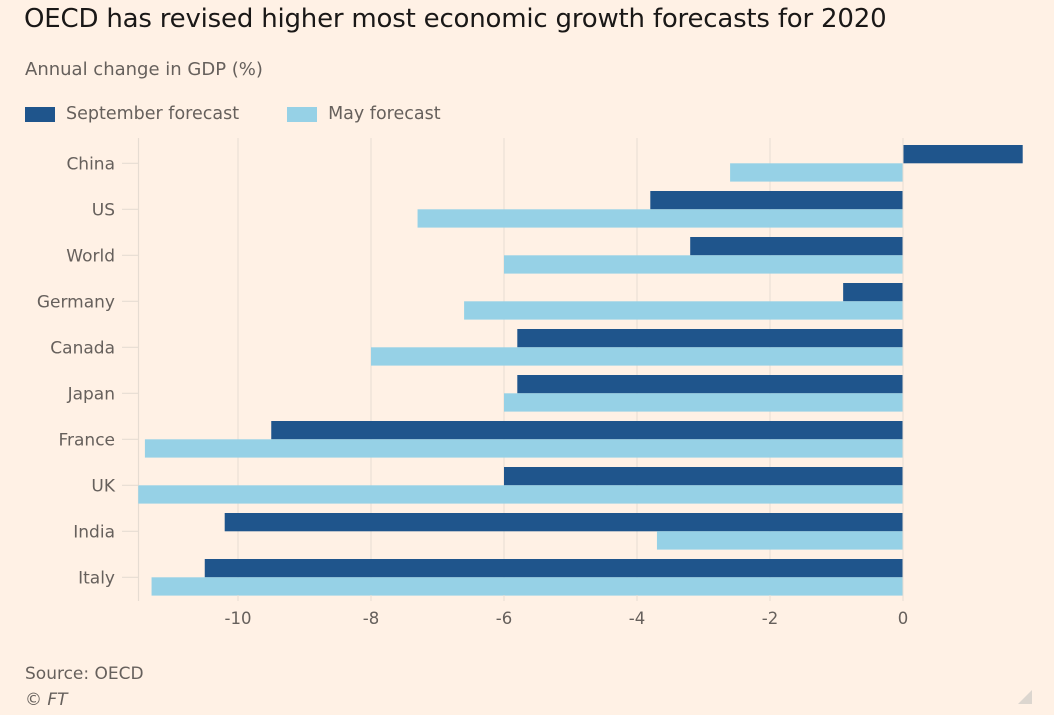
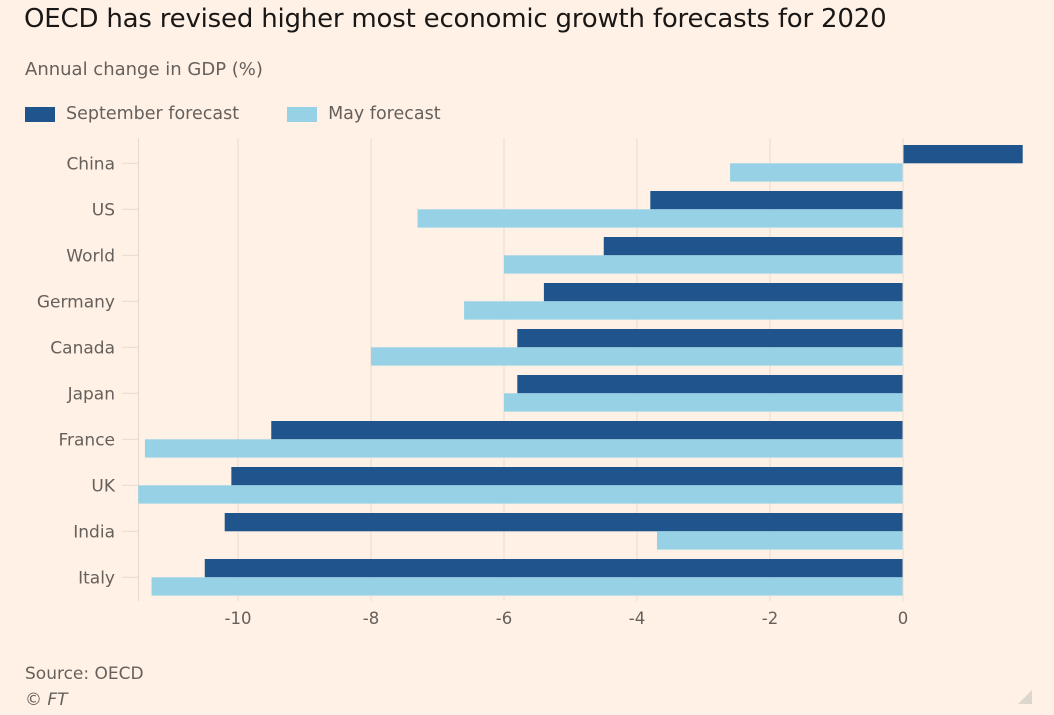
September forecast/World: -3.2 -> -4.5
September forecast/Germany: -0.9 -> -5.4
September forecast/UK: -6.0 -> -10.1
